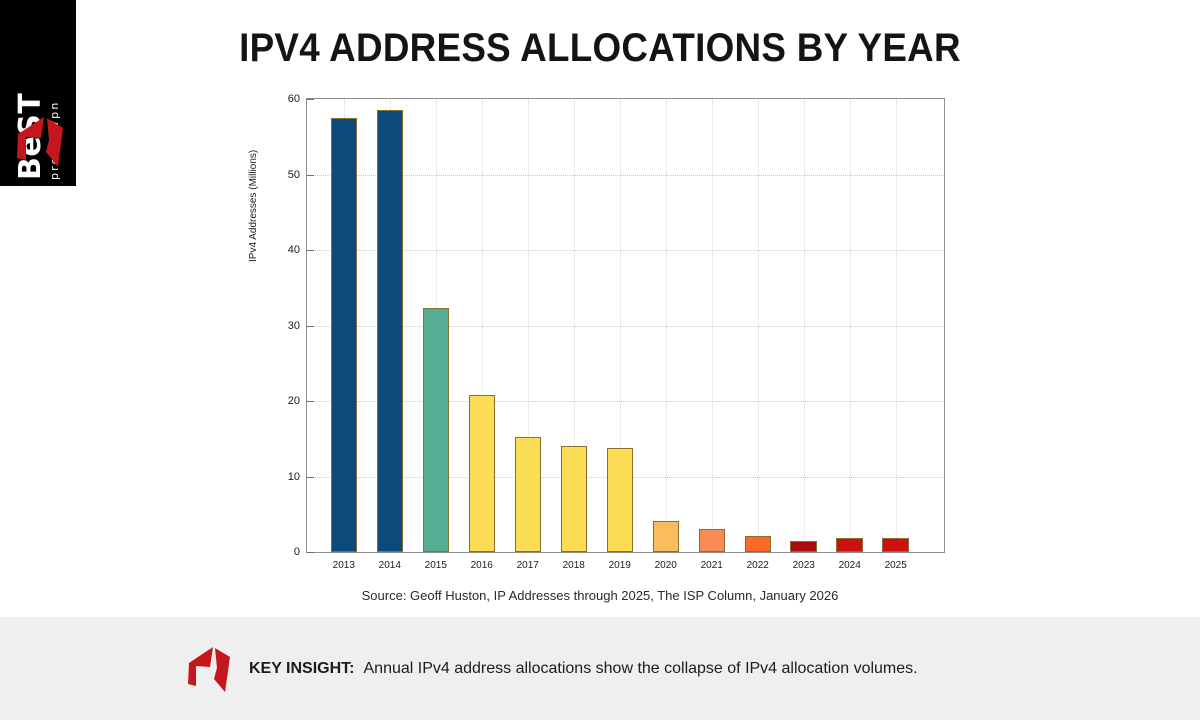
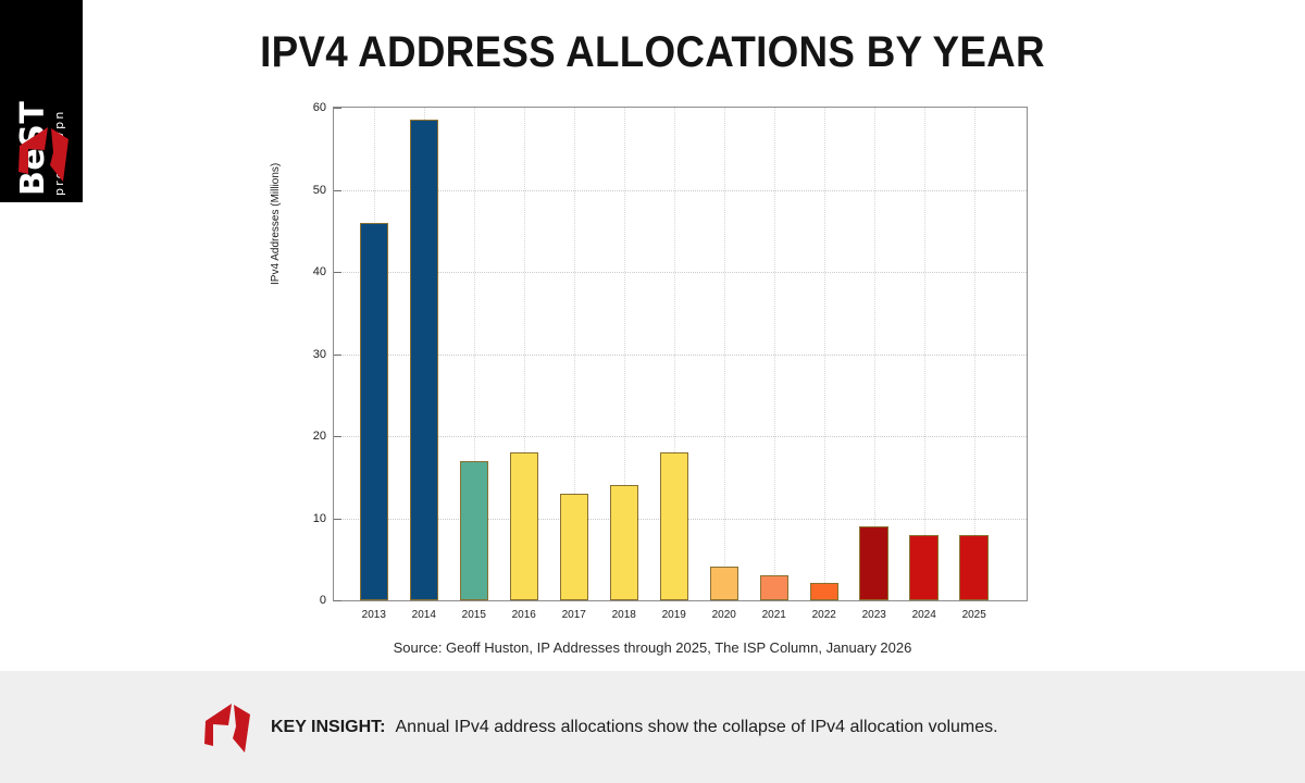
2013: 58 -> 46
2015: 32 -> 17
2016: 21 -> 18
2017: 15 -> 13
2019: 14 -> 18
2023: 2 -> 9
2024: 2 -> 8
2025: 2 -> 8
